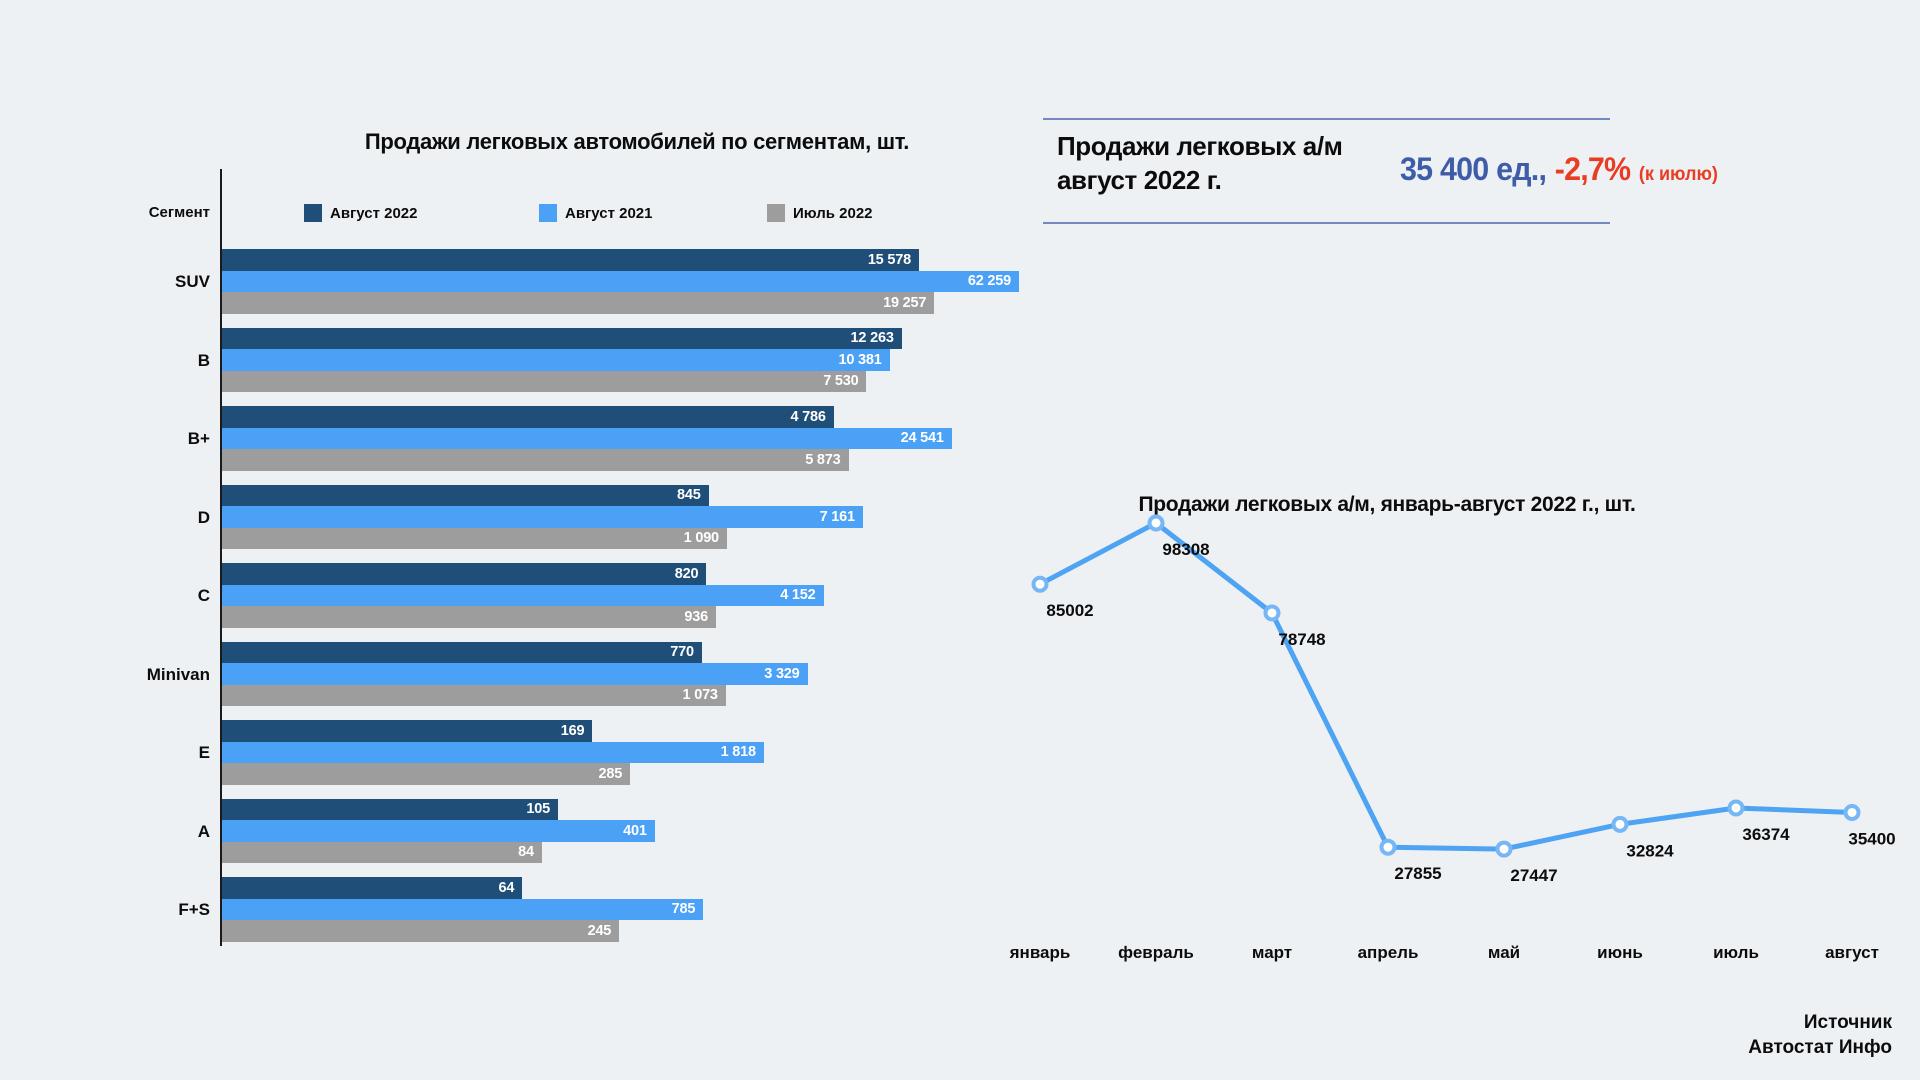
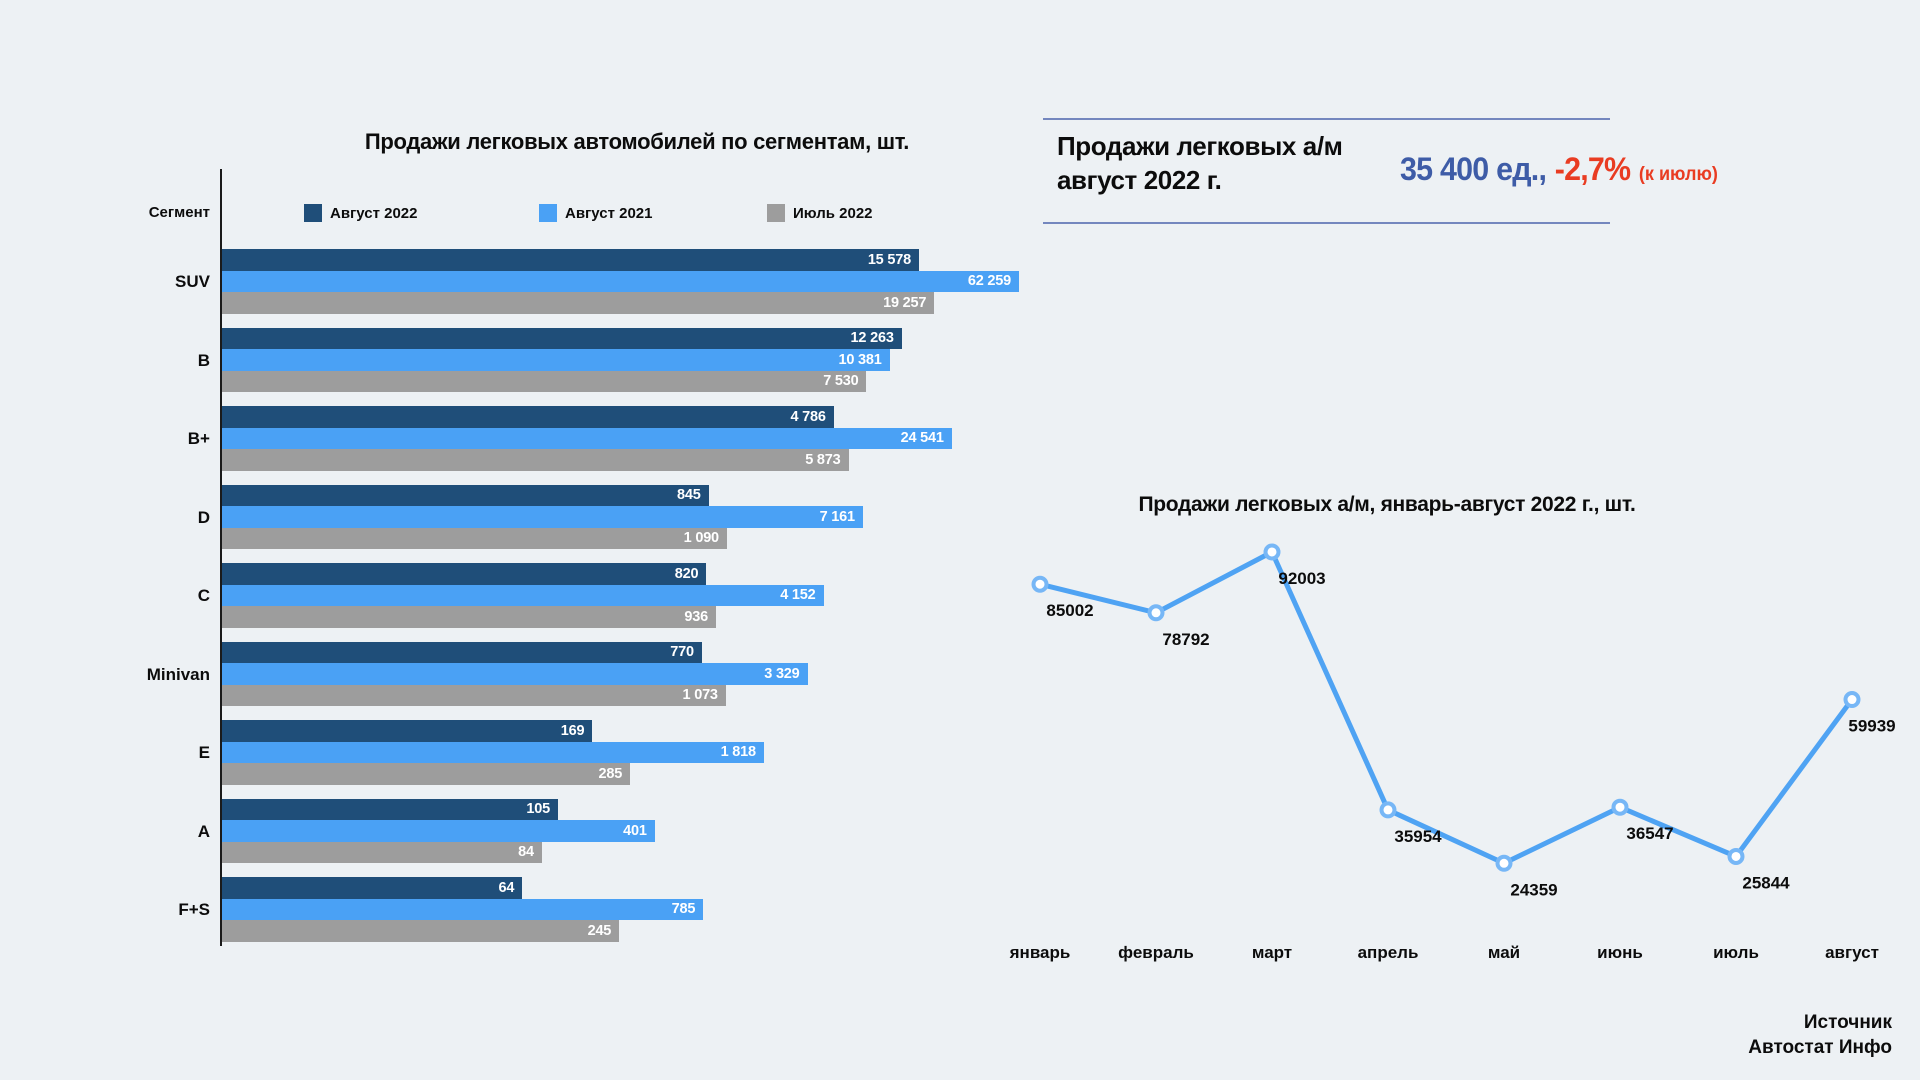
Продажи легковых а/м, январь-август 2022 г., шт./февраль: 98308 -> 78792
Продажи легковых а/м, январь-август 2022 г., шт./март: 78748 -> 92003
Продажи легковых а/м, январь-август 2022 г., шт./апрель: 27855 -> 35954
Продажи легковых а/м, январь-август 2022 г., шт./май: 27447 -> 24359
Продажи легковых а/м, январь-август 2022 г., шт./июнь: 32824 -> 36547
Продажи легковых а/м, январь-август 2022 г., шт./июль: 36374 -> 25844
Продажи легковых а/м, январь-август 2022 г., шт./август: 35400 -> 59939
